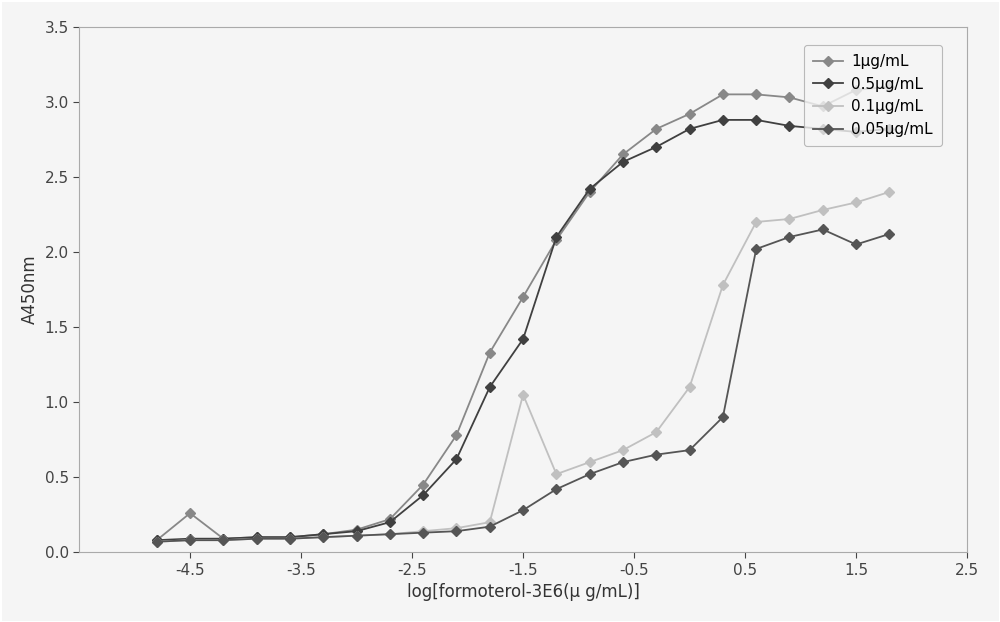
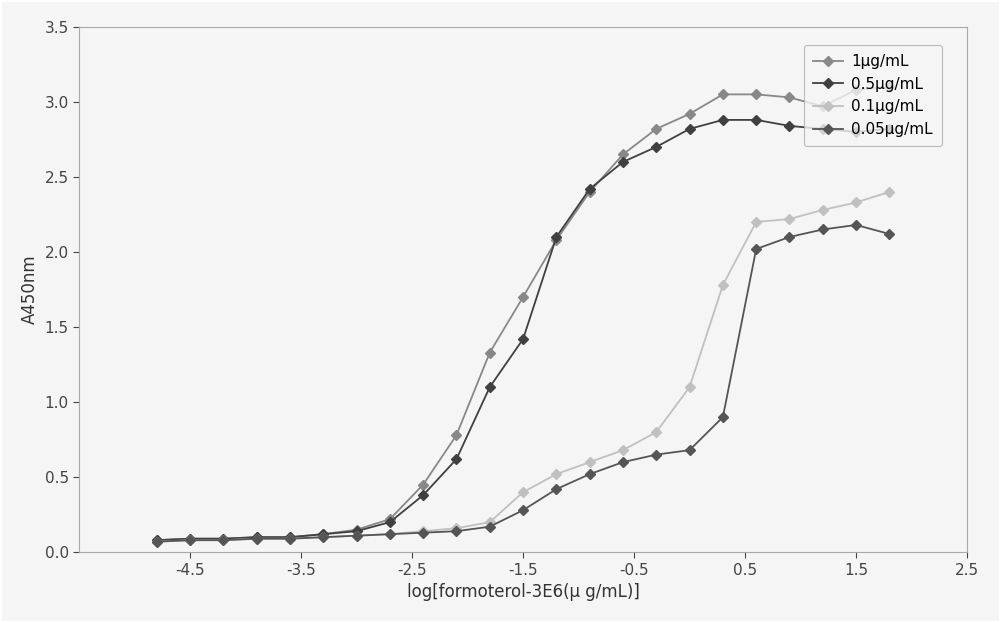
1μg/mL/-4.5: 0.26 -> 0.09
0.1μg/mL/-1.5: 1.05 -> 0.40
0.05μg/mL/1.5: 2.05 -> 2.18
